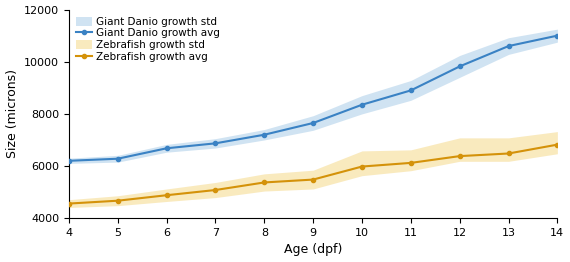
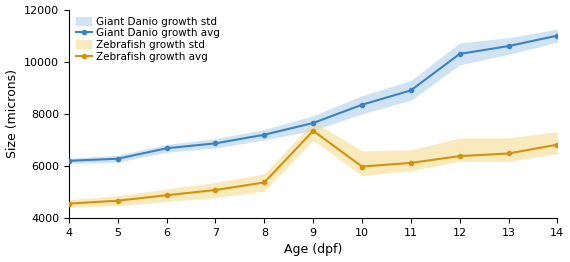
Zebrafish growth avg/9: 5480 -> 7350
Giant Danio growth avg/12: 9820 -> 10300
